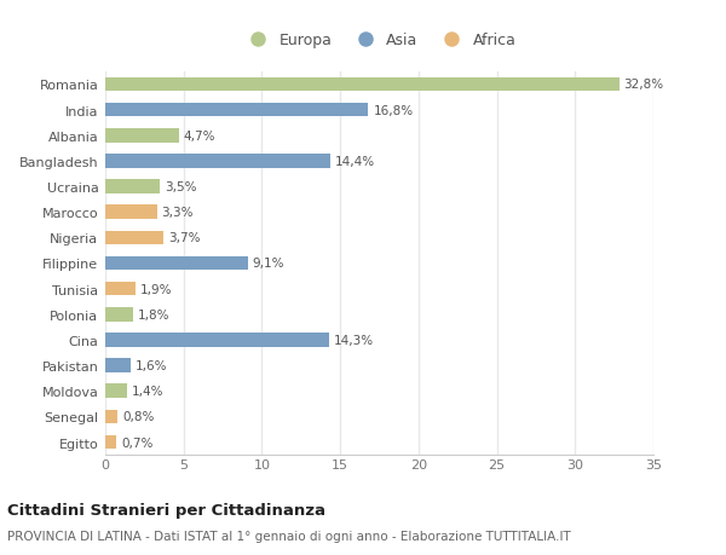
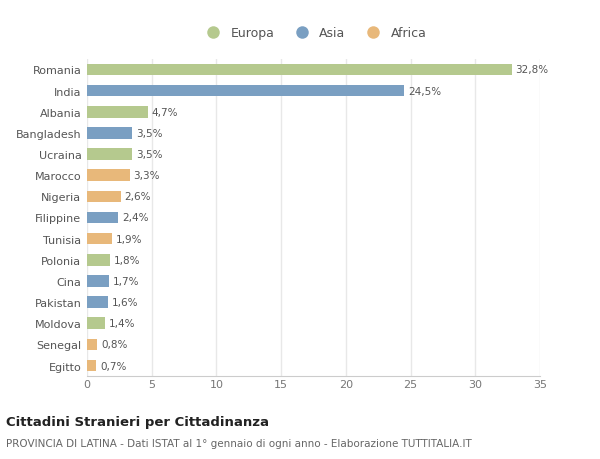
India: 16,8% -> 24,5%
Bangladesh: 14,4% -> 3,5%
Nigeria: 3,7% -> 2,6%
Filippine: 9,1% -> 2,4%
Cina: 14,3% -> 1,7%
